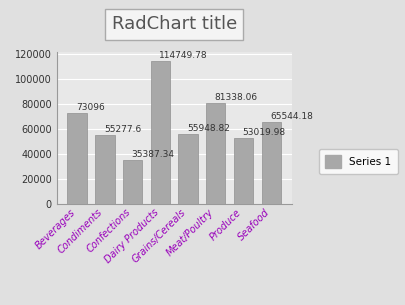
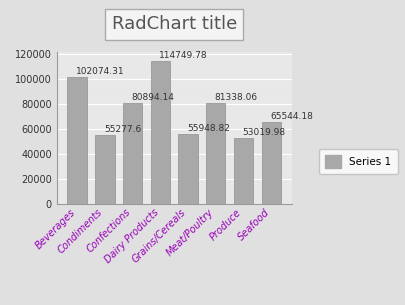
Beverages: 73096 -> 102074.31
Confections: 35387.34 -> 80894.14
